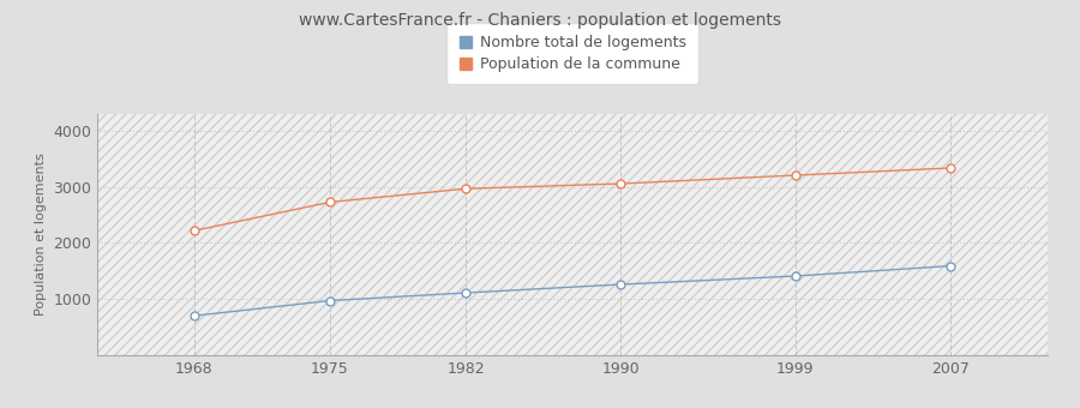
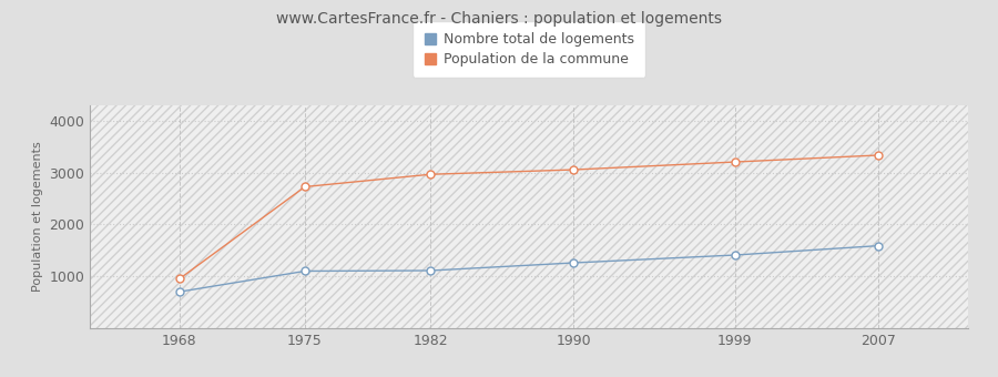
Population de la commune/1968: 2220 -> 950
Nombre total de logements/1975: 970 -> 1100
